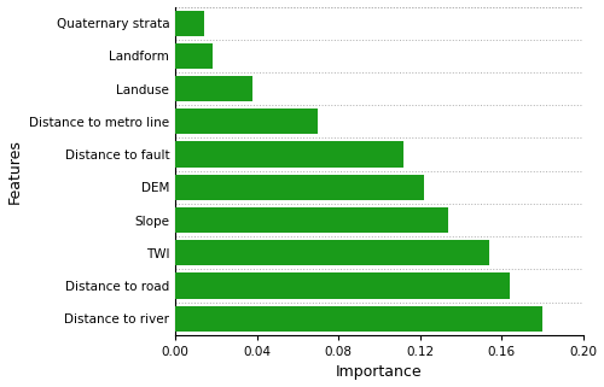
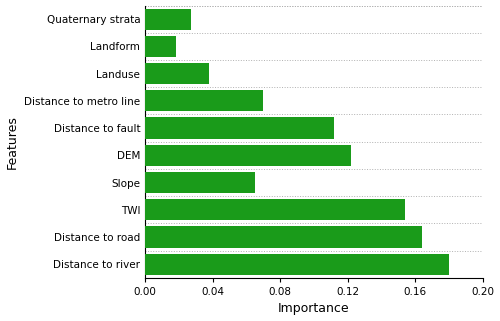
Quaternary strata: 0.014 -> 0.027
Slope: 0.134 -> 0.065
